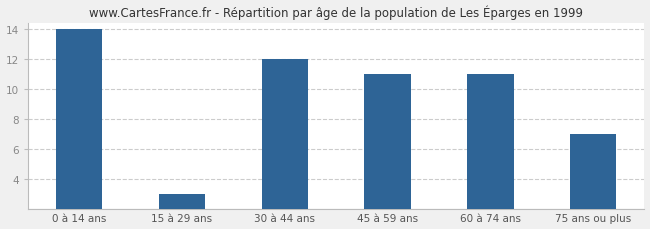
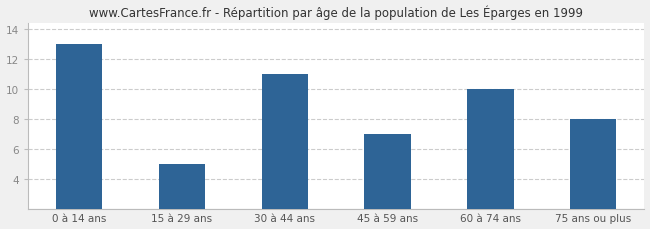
0 à 14 ans: 14 -> 13
15 à 29 ans: 3 -> 5
30 à 44 ans: 12 -> 11
45 à 59 ans: 11 -> 7
60 à 74 ans: 11 -> 10
75 ans ou plus: 7 -> 8
